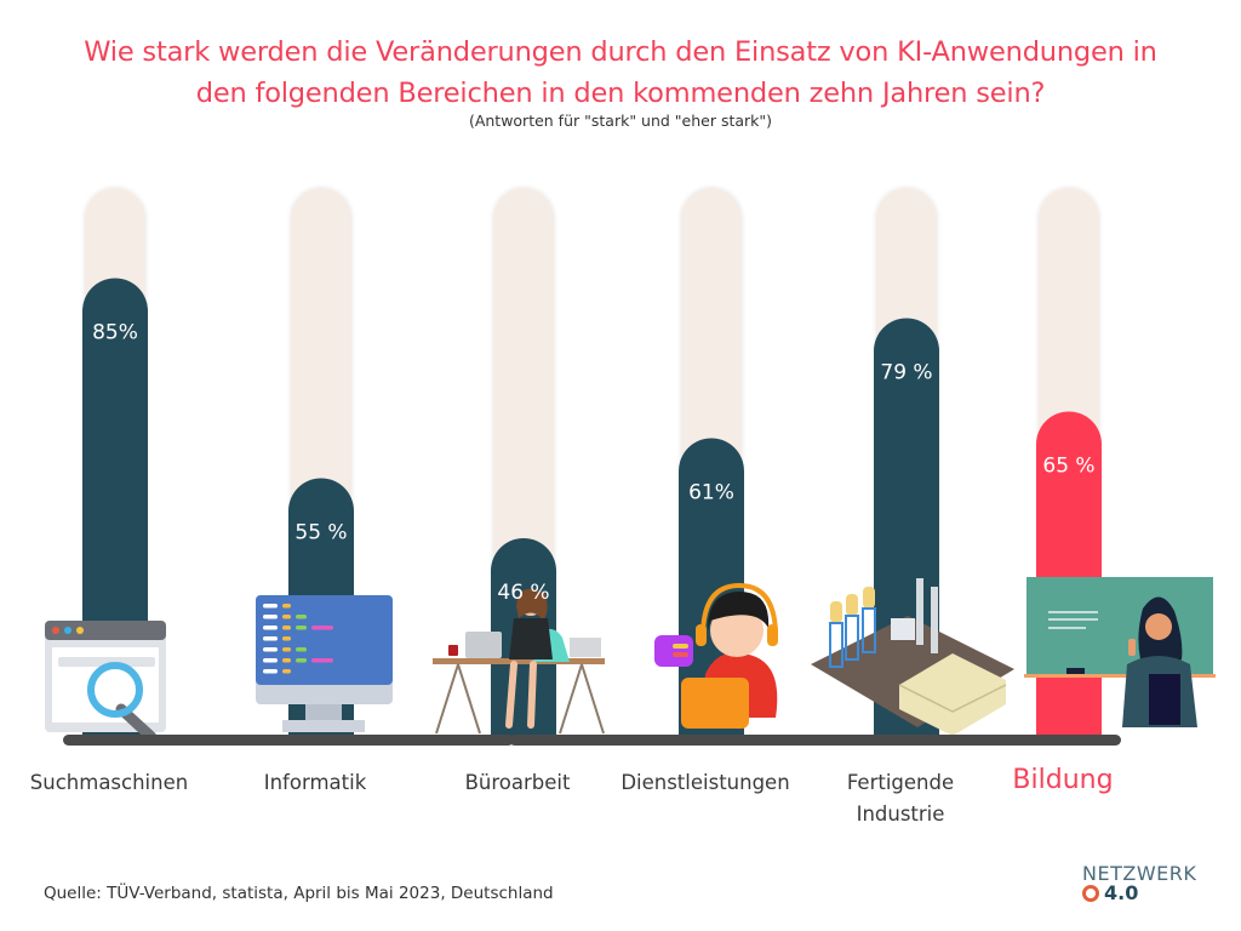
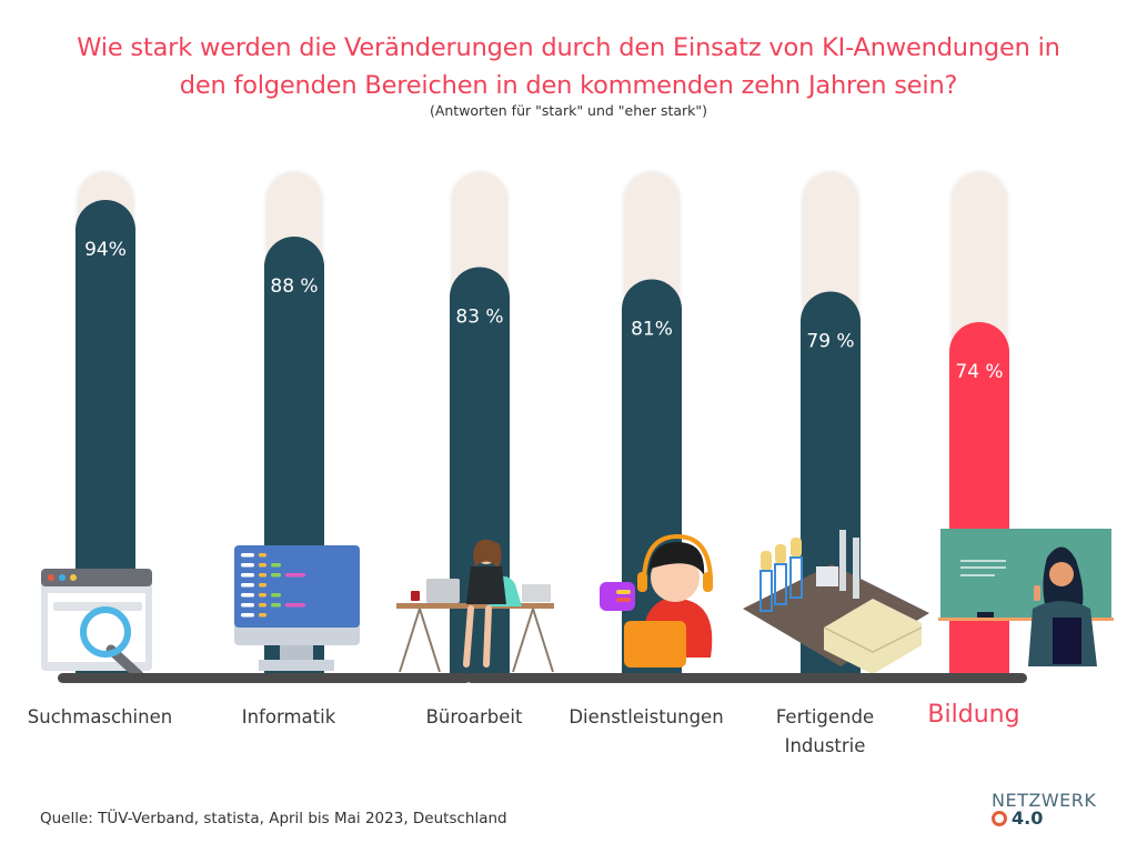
Suchmaschinen: 85% -> 94%
Informatik: 55 -> 88
Büroarbeit: 46 -> 83
Dienstleistungen: 61% -> 81%
Bildung: 65 -> 74
